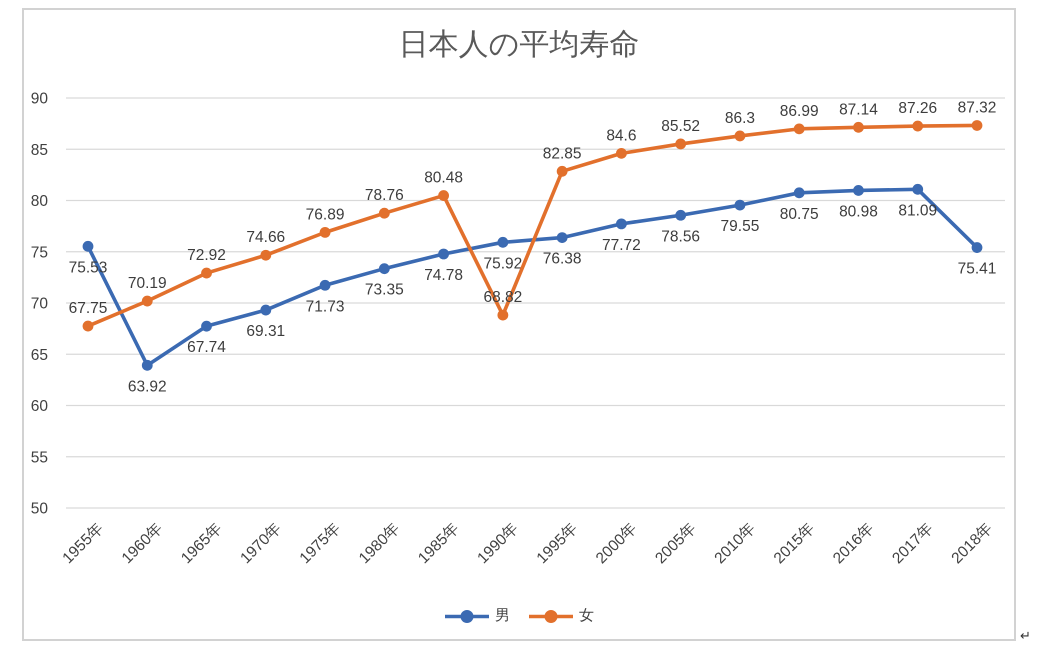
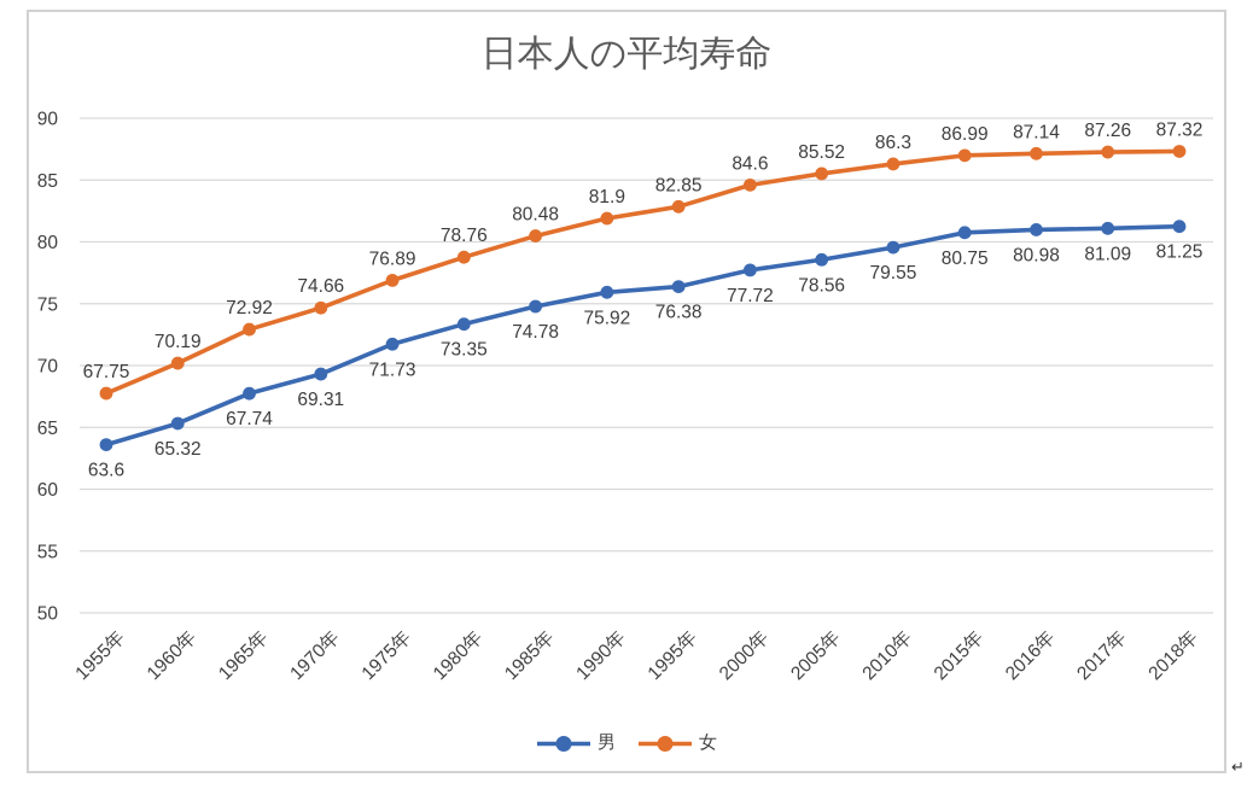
男/1955年: 75.53 -> 63.6
男/1960年: 63.92 -> 65.32
女/1990年: 68.82 -> 81.9
男/2018年: 75.41 -> 81.25
